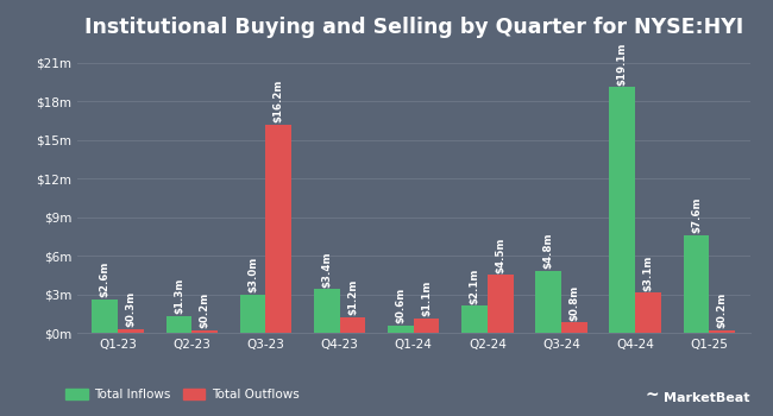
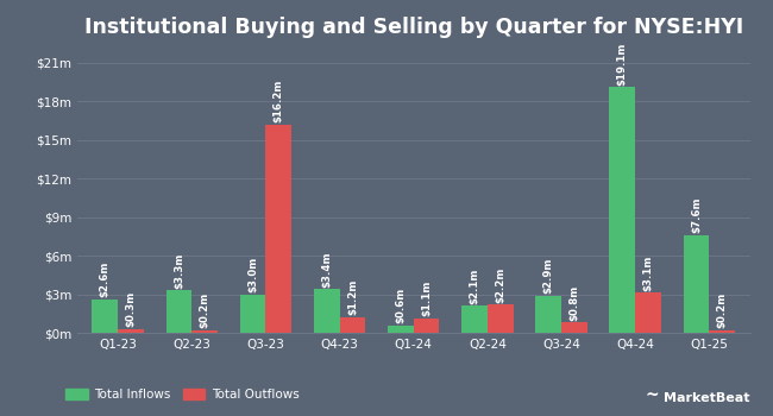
Total Inflows/Q2-23: $1.3m -> $3.3m
Total Outflows/Q2-24: $4.5m -> $2.2m
Total Inflows/Q3-24: $4.8m -> $2.9m
